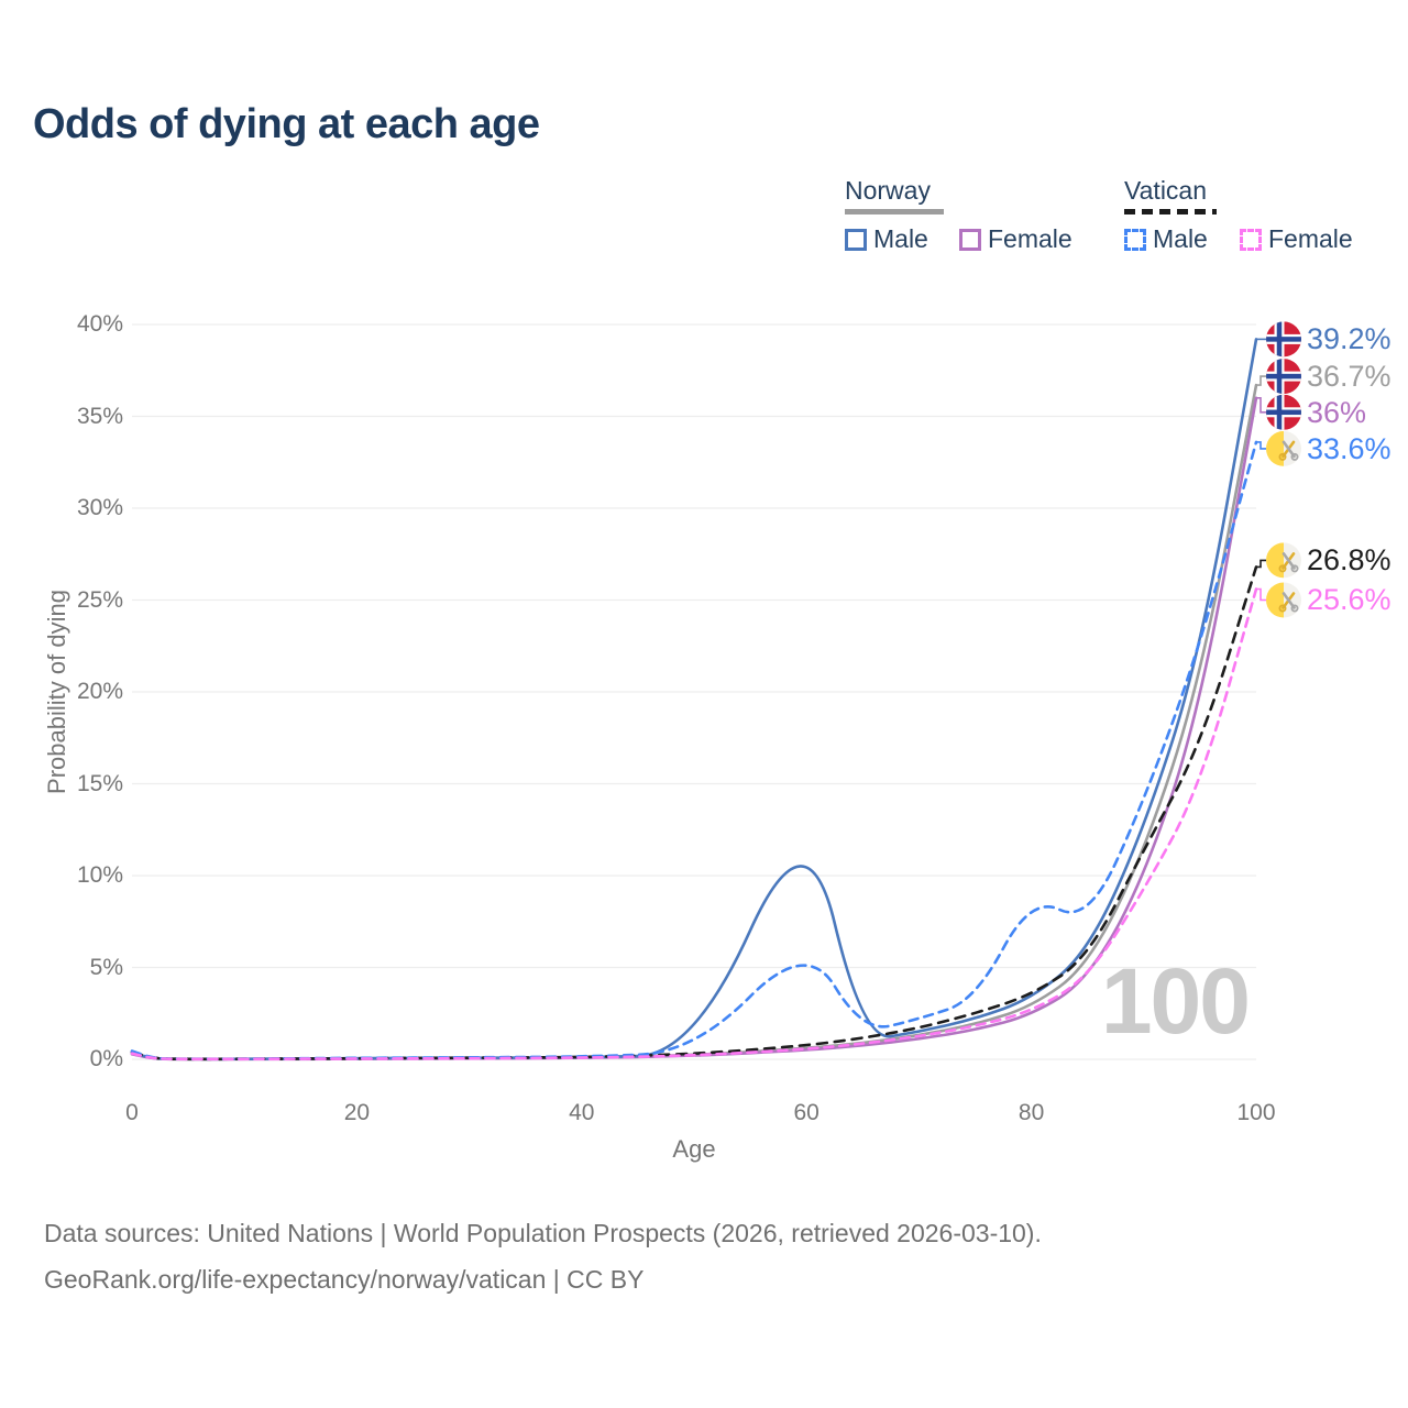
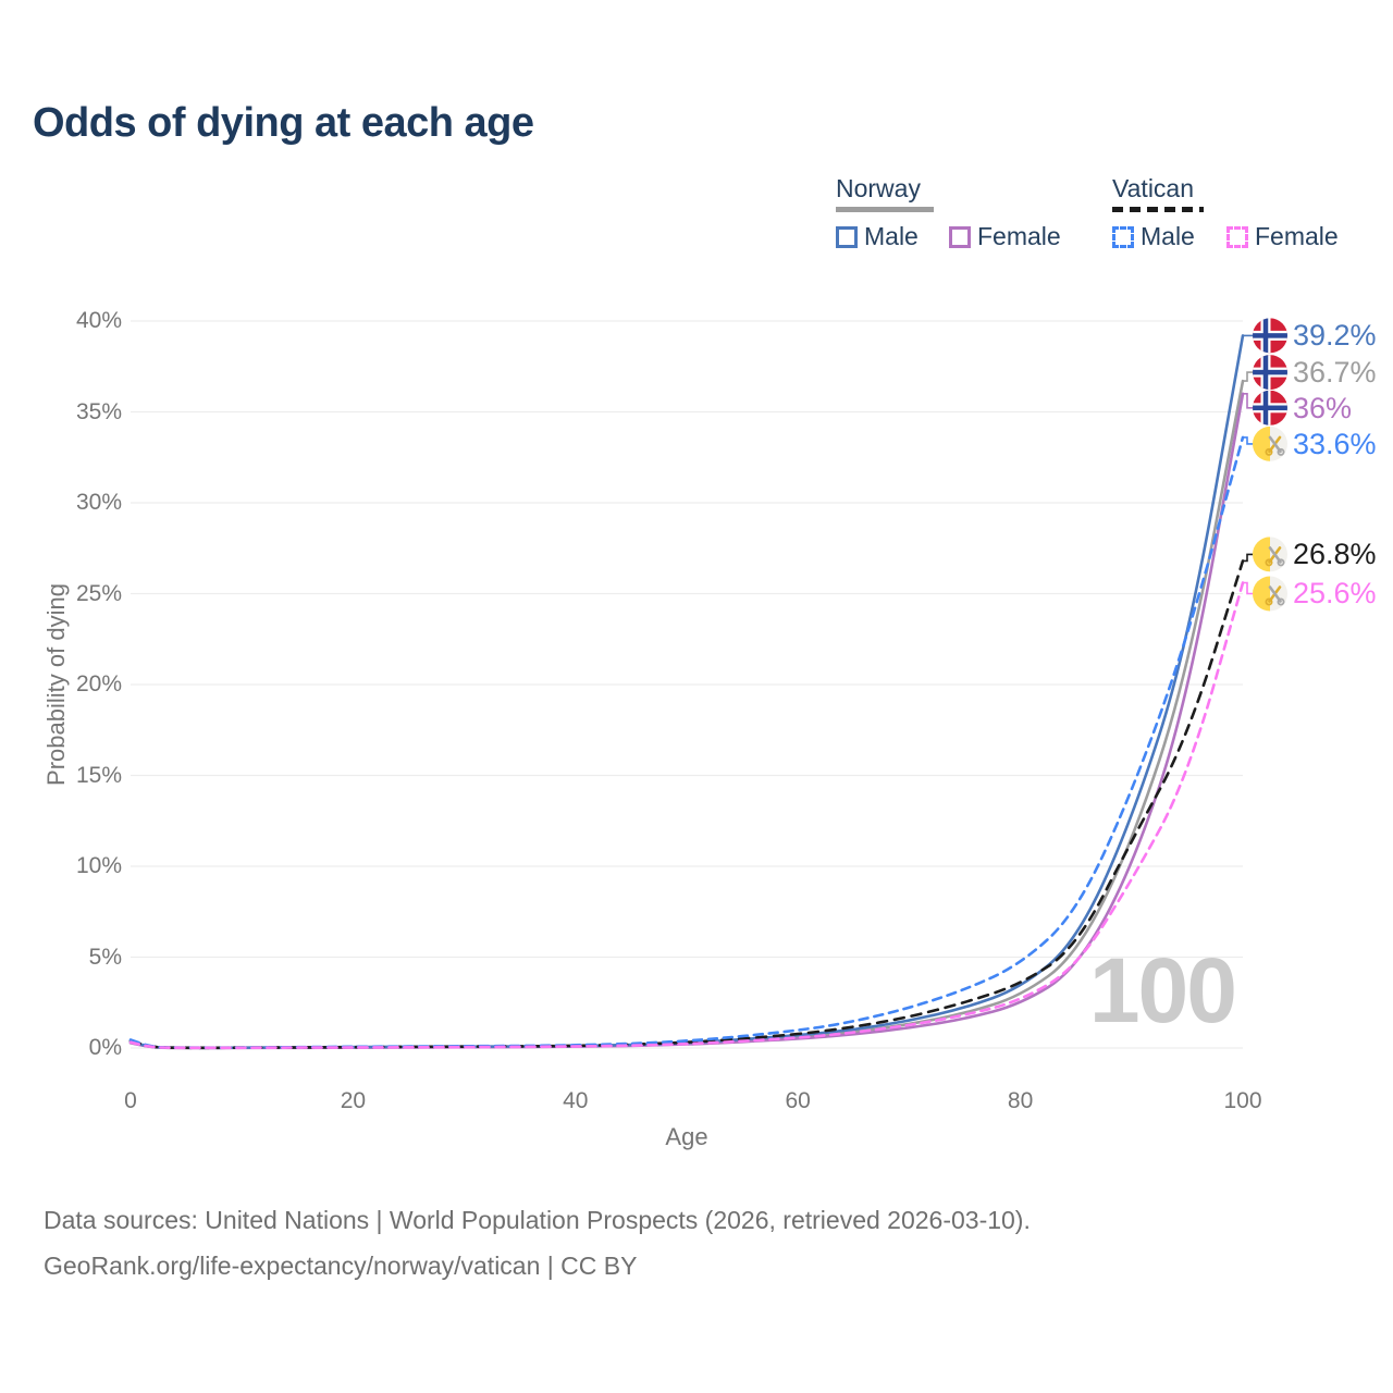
Norway Male/60: 13.8% -> 0.7%
Vatican Male/60: 6.5% -> 0.9%
Vatican Male/80: 8.9% -> 4.6%
